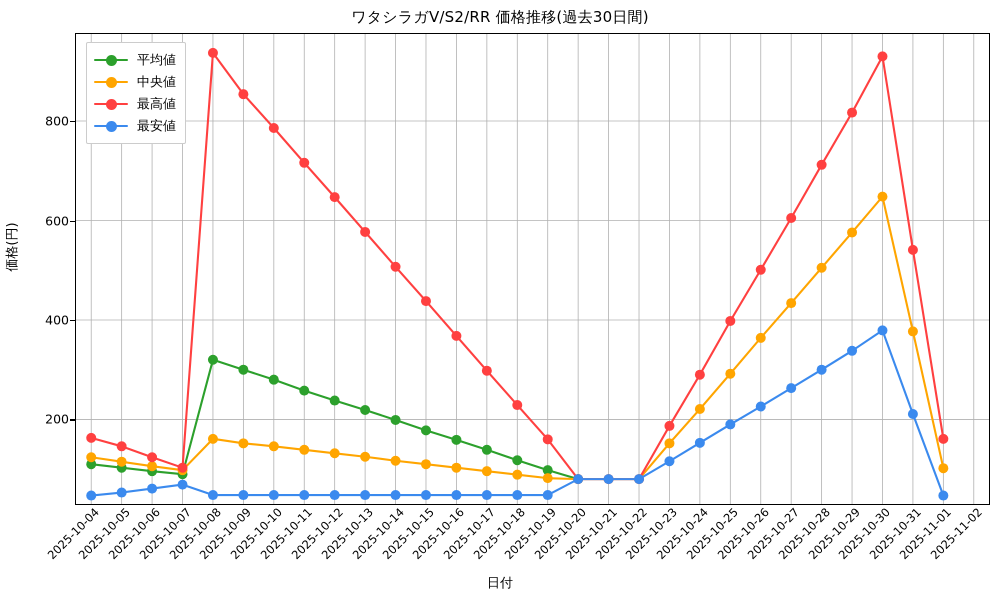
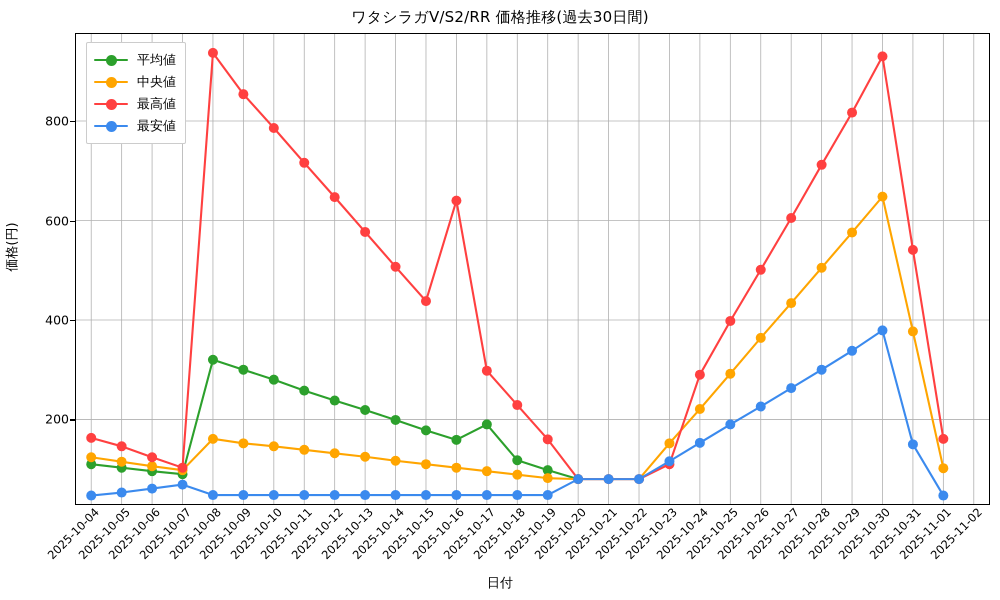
最高値/2025-10-16: 370 -> 640
平均値/2025-10-17: 140 -> 190
最高値/2025-10-23: 190 -> 110
最安値/2025-10-31: 210 -> 150
